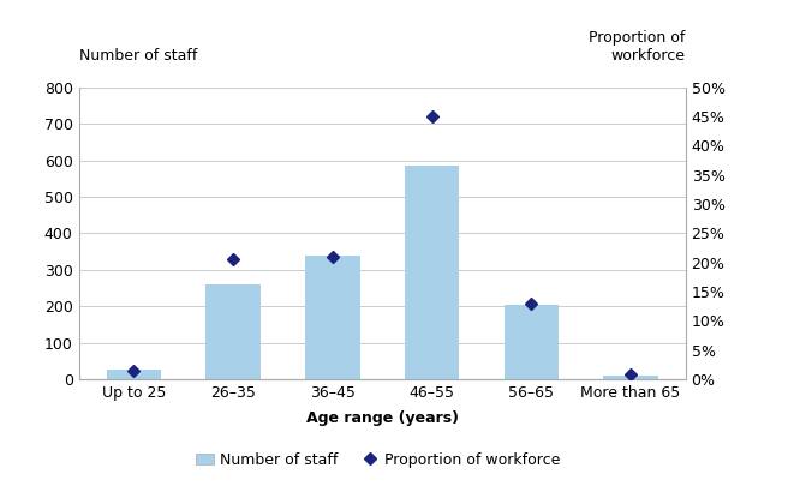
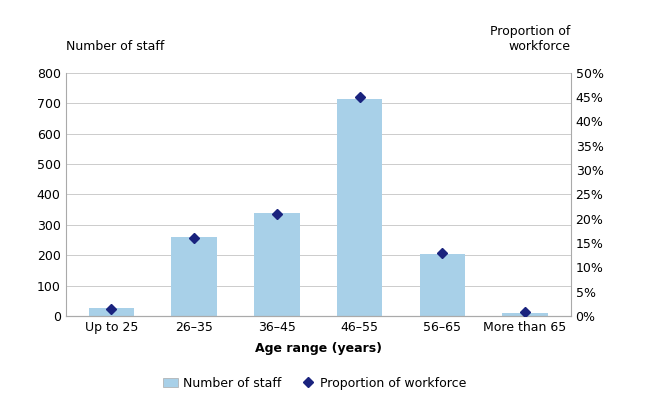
Proportion of workforce/26–35: 20.5% -> 16.0%
Number of staff/46–55: 585 -> 715
